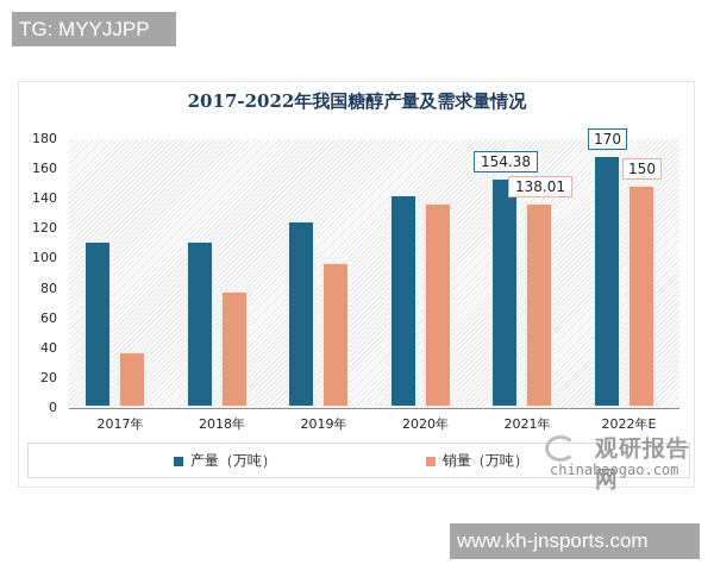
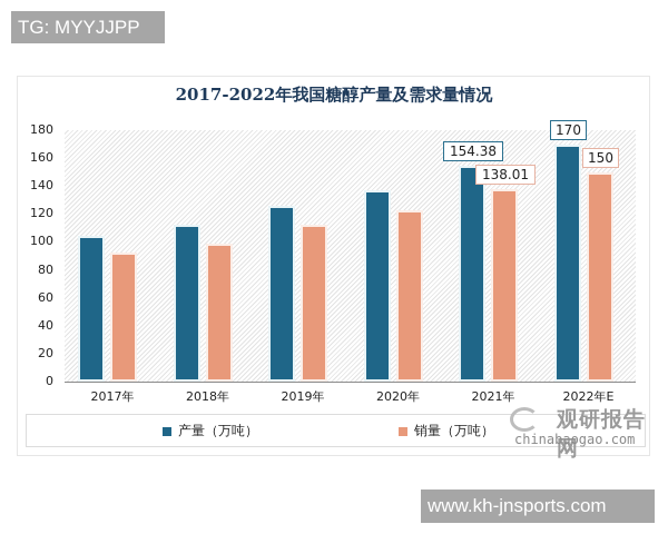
产量（万吨）/2017年: 112 -> 104
销量（万吨）/2017年: 38 -> 92
销量（万吨）/2018年: 79 -> 99
销量（万吨）/2019年: 98 -> 112
产量（万吨）/2020年: 143 -> 137
销量（万吨）/2020年: 138 -> 123
